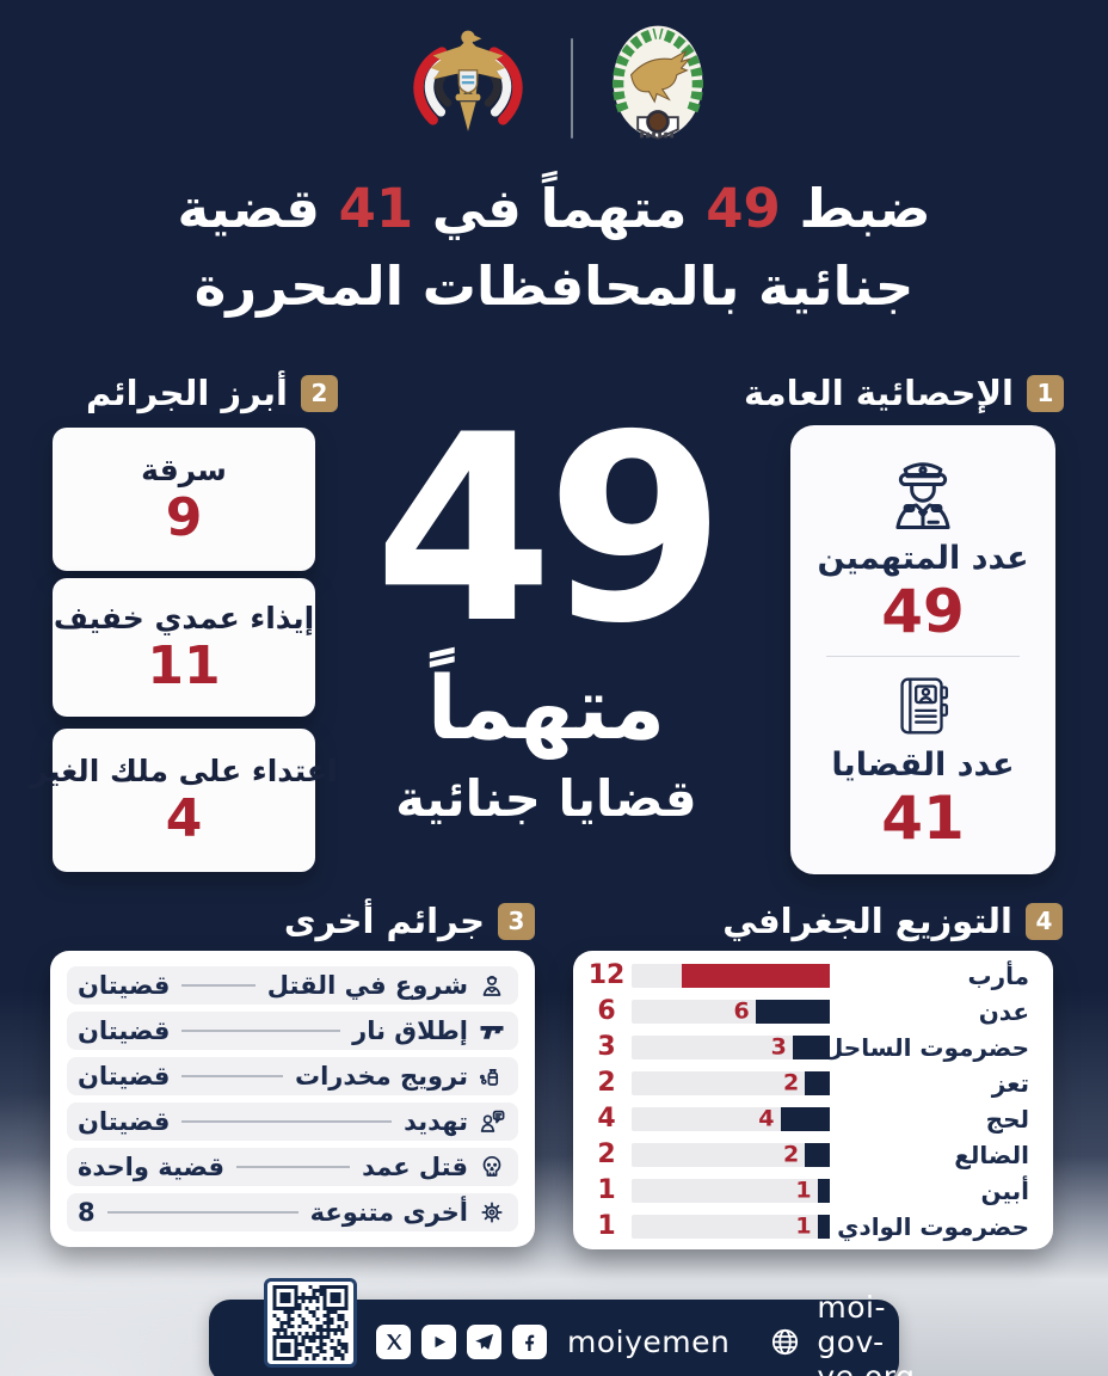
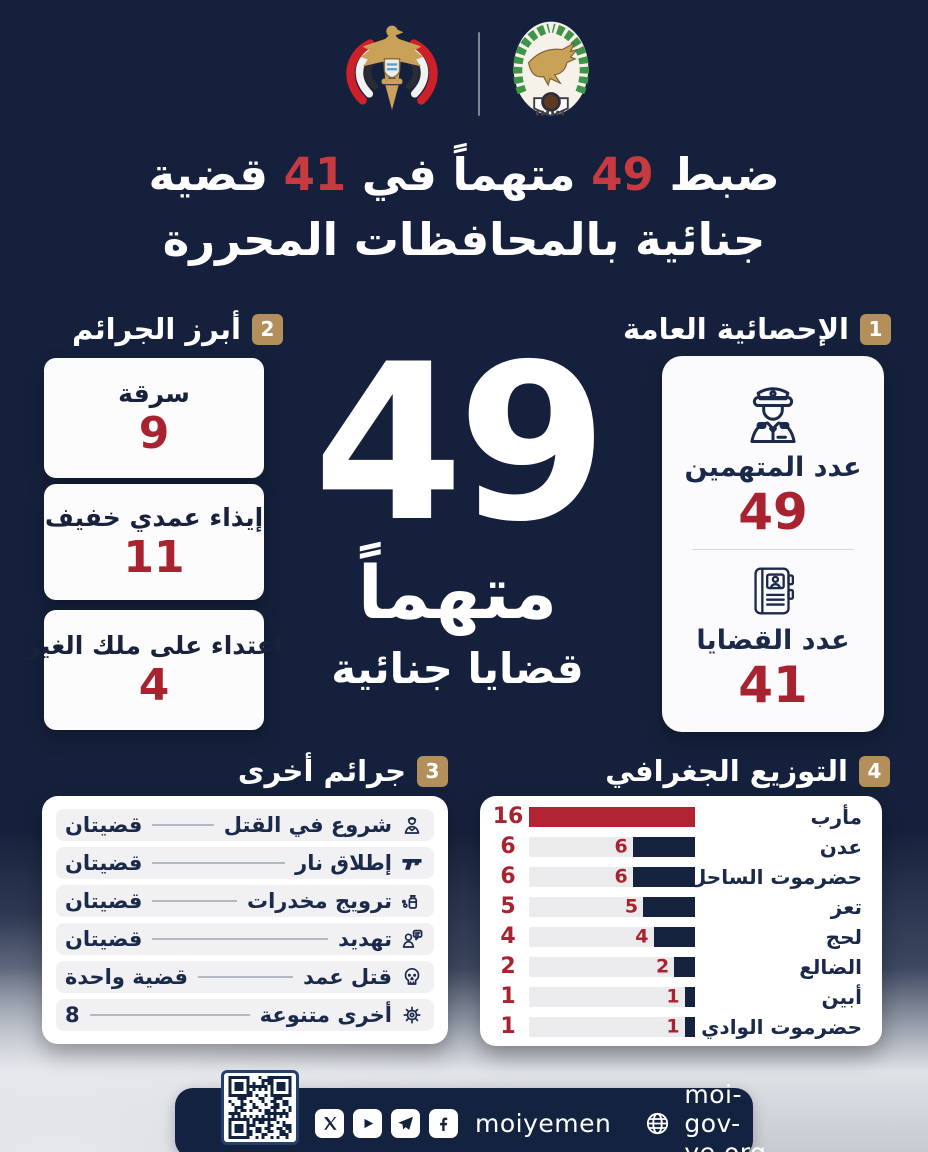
مأرب: 12 -> 16
حضرموت الساحل: 3 -> 6
تعز: 2 -> 5
